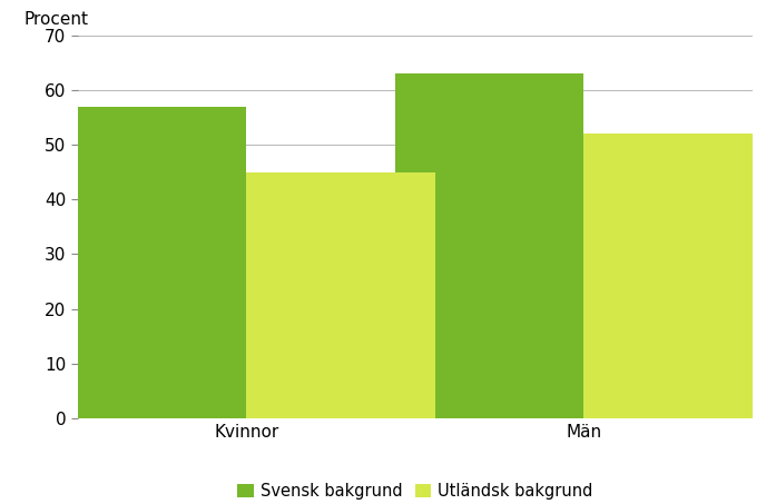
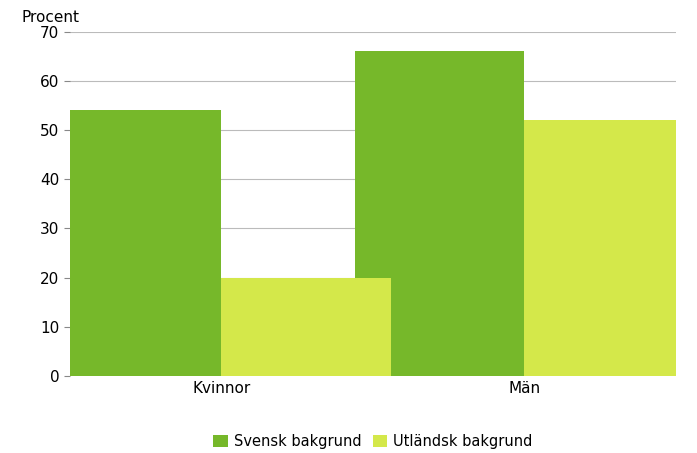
Svensk bakgrund/Kvinnor: 57 -> 54
Utländsk bakgrund/Kvinnor: 45 -> 20
Svensk bakgrund/Män: 63 -> 66
